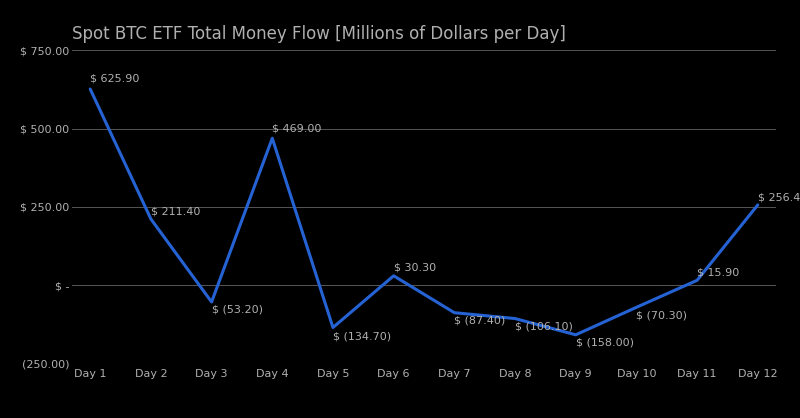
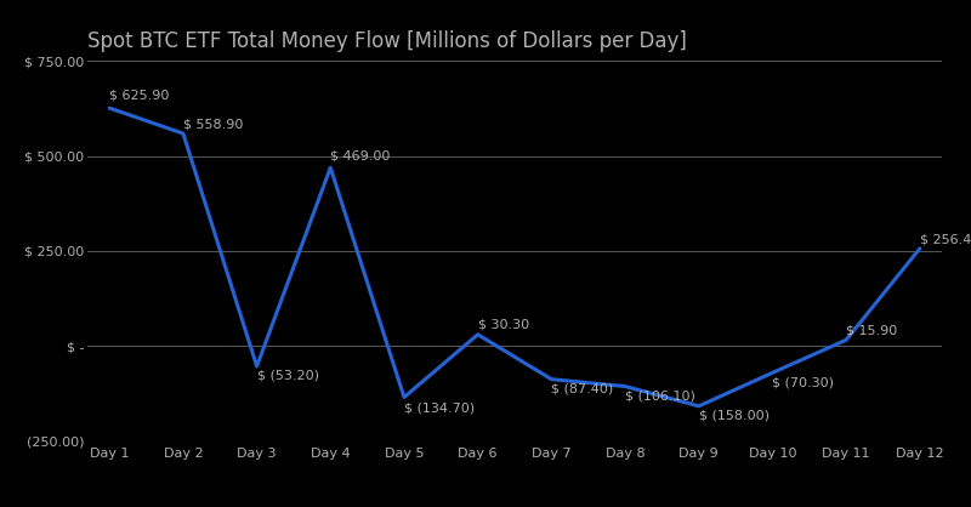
Day 2: 211.40 -> 558.90
